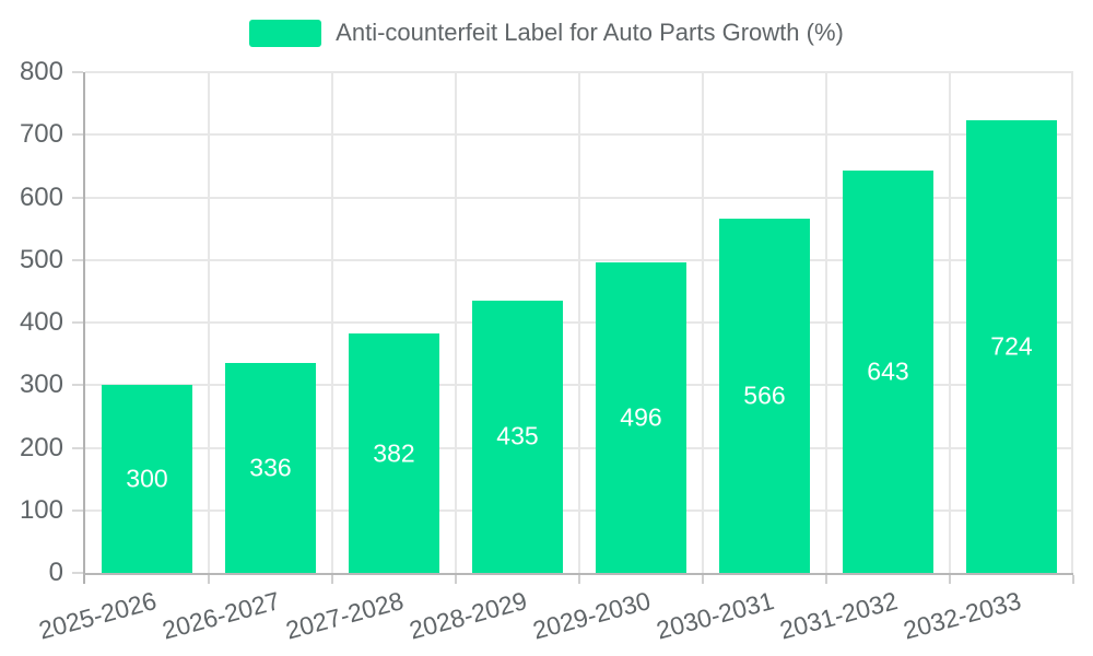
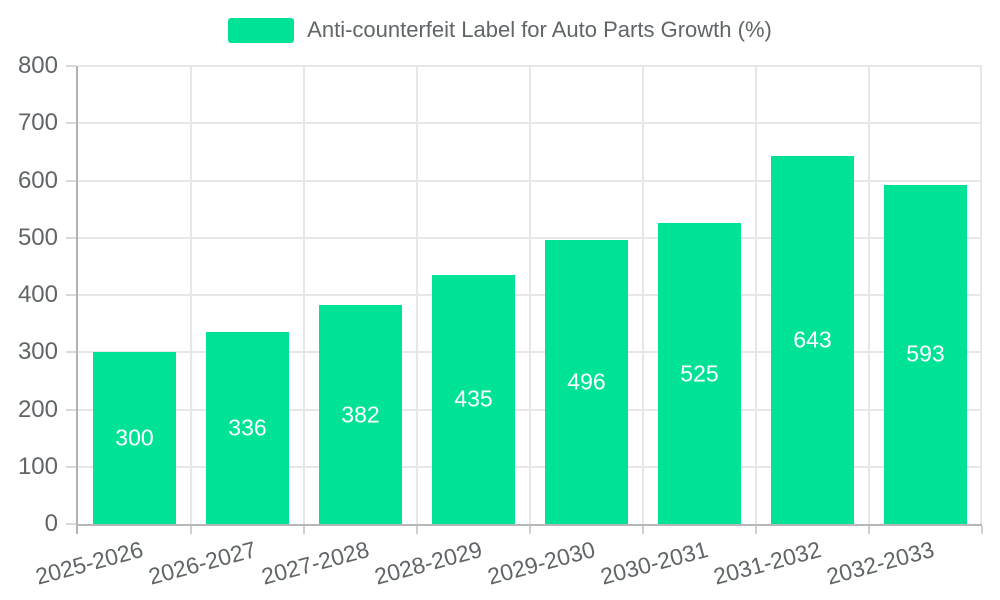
2030-2031: 566 -> 525
2032-2033: 724 -> 593
